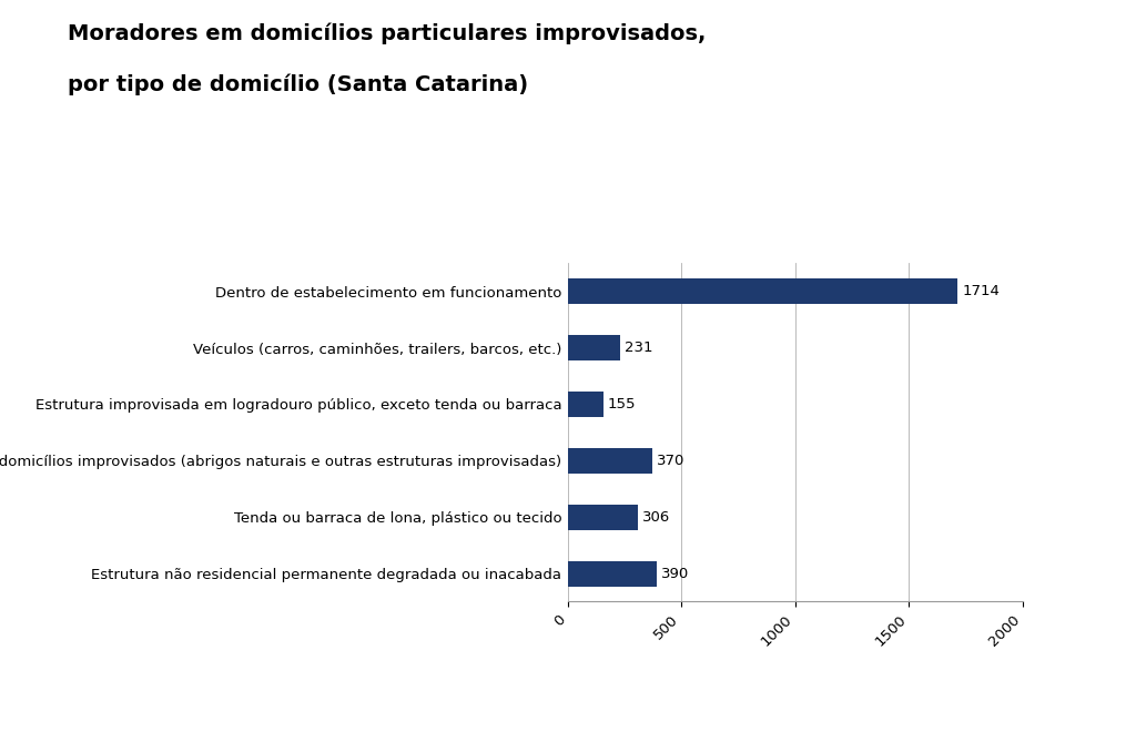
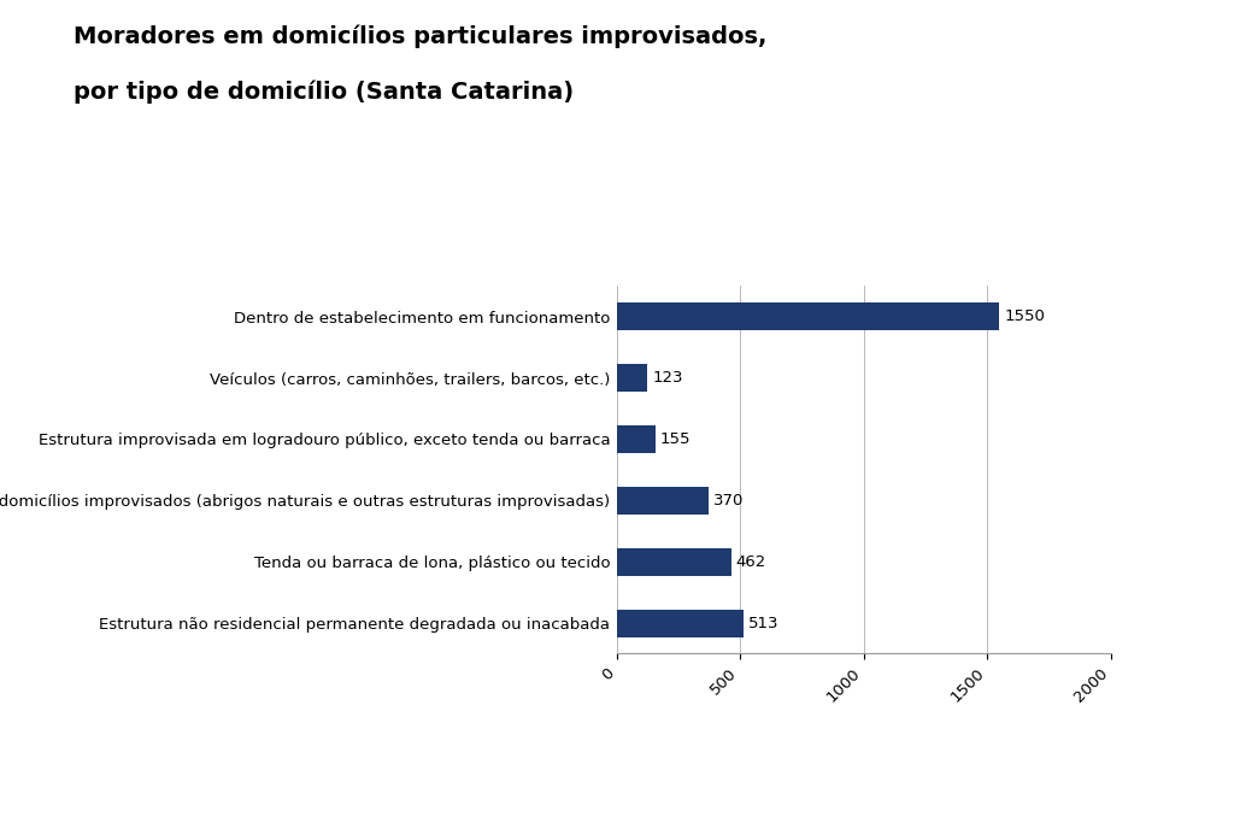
Dentro de estabelecimento em funcionamento: 1714 -> 1550
Veículos (carros, caminhões, trailers, barcos, etc.): 231 -> 123
Tenda ou barraca de lona, plástico ou tecido: 306 -> 462
Estrutura não residencial permanente degradada ou inacabada: 390 -> 513
